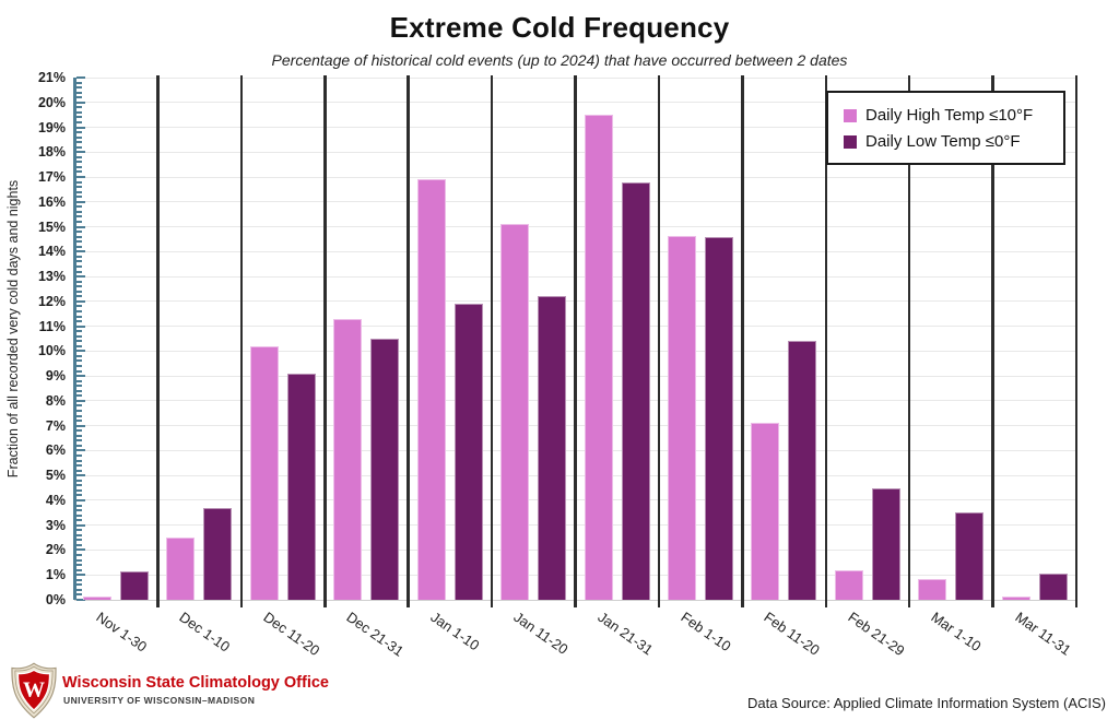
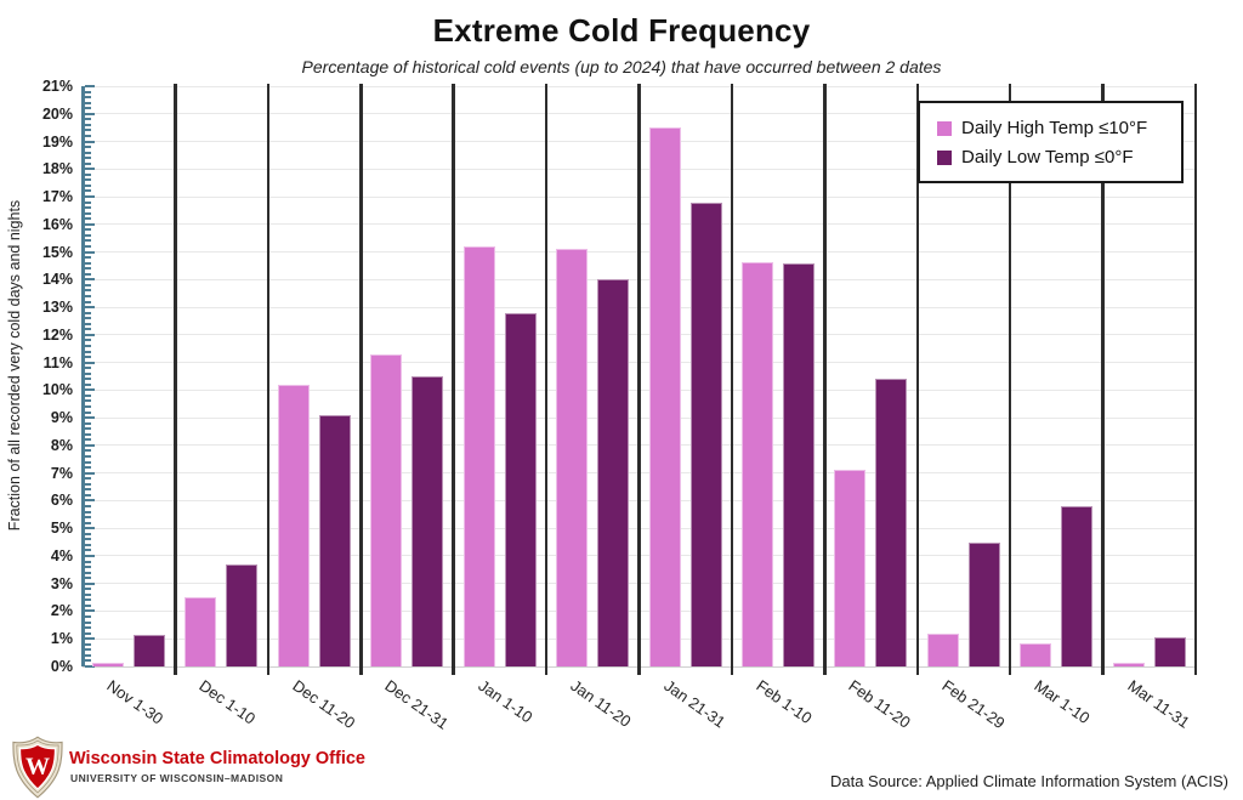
Daily High Temp ≤10°F/Jan 1-10: 16.9% -> 15.2%
Daily Low Temp ≤0°F/Jan 1-10: 11.9% -> 12.8%
Daily Low Temp ≤0°F/Jan 11-20: 12.2% -> 14.0%
Daily Low Temp ≤0°F/Mar 1-10: 3.5% -> 5.8%
